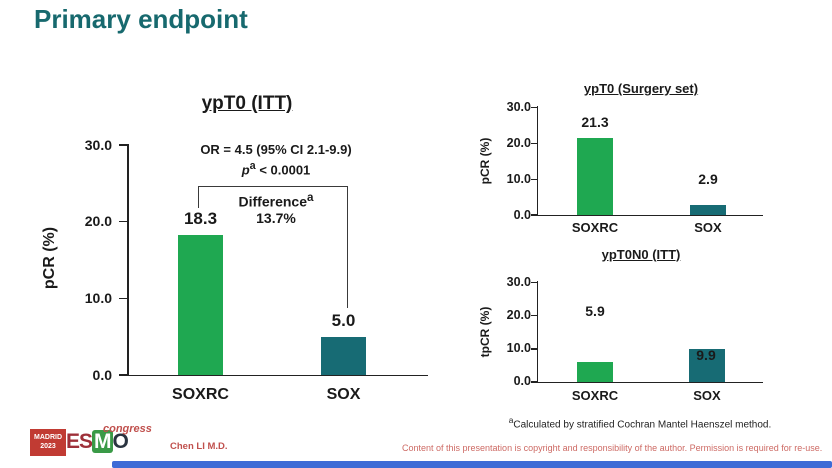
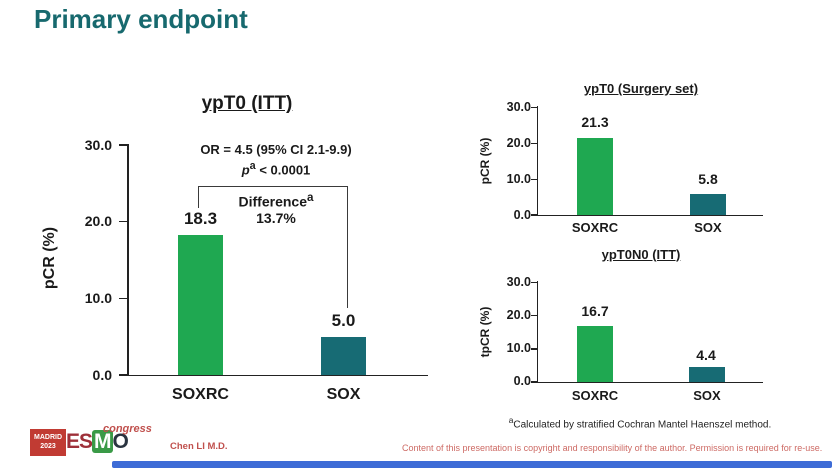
ypT0 (Surgery set)/SOX: 2.9 -> 5.8
ypT0N0 (ITT)/SOXRC: 5.9 -> 16.7
ypT0N0 (ITT)/SOX: 9.9 -> 4.4
